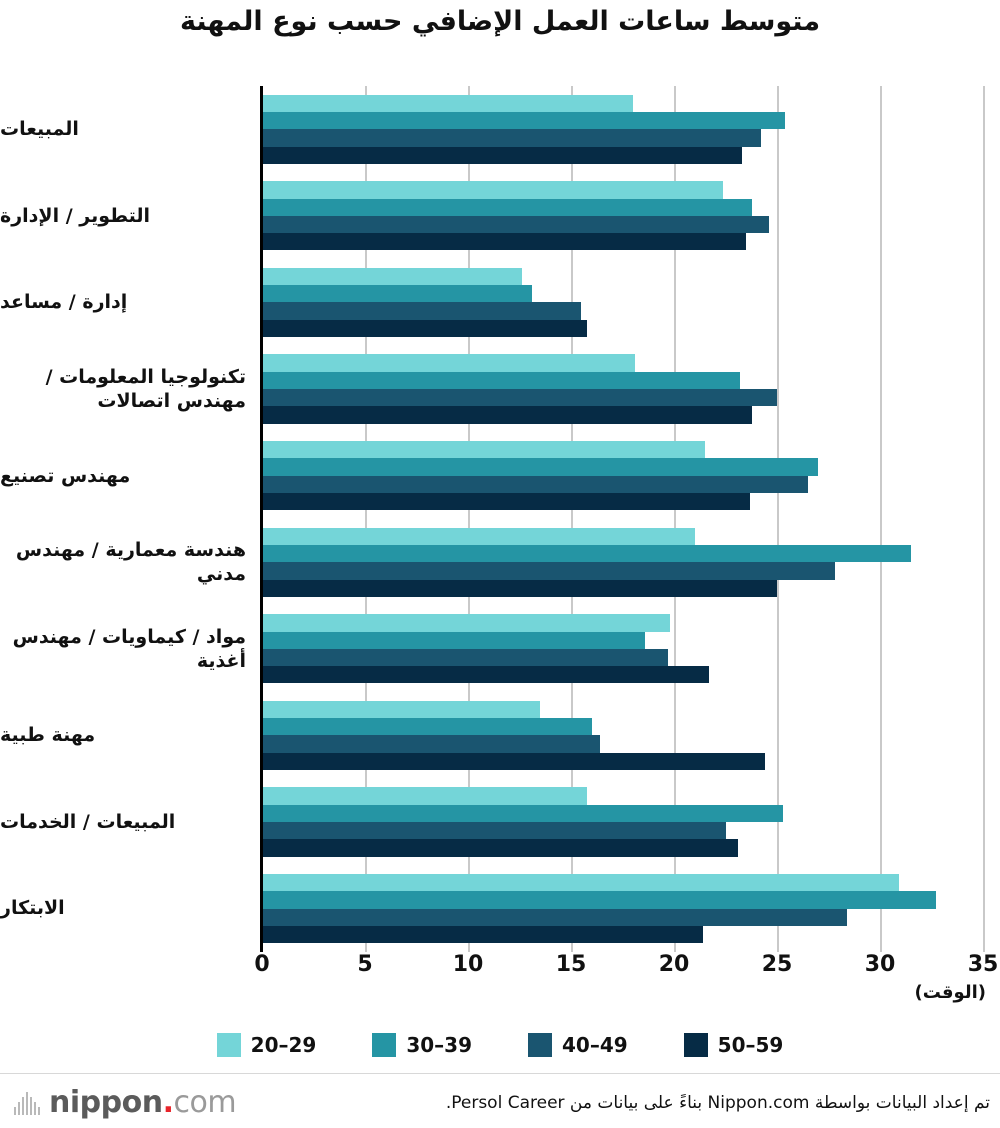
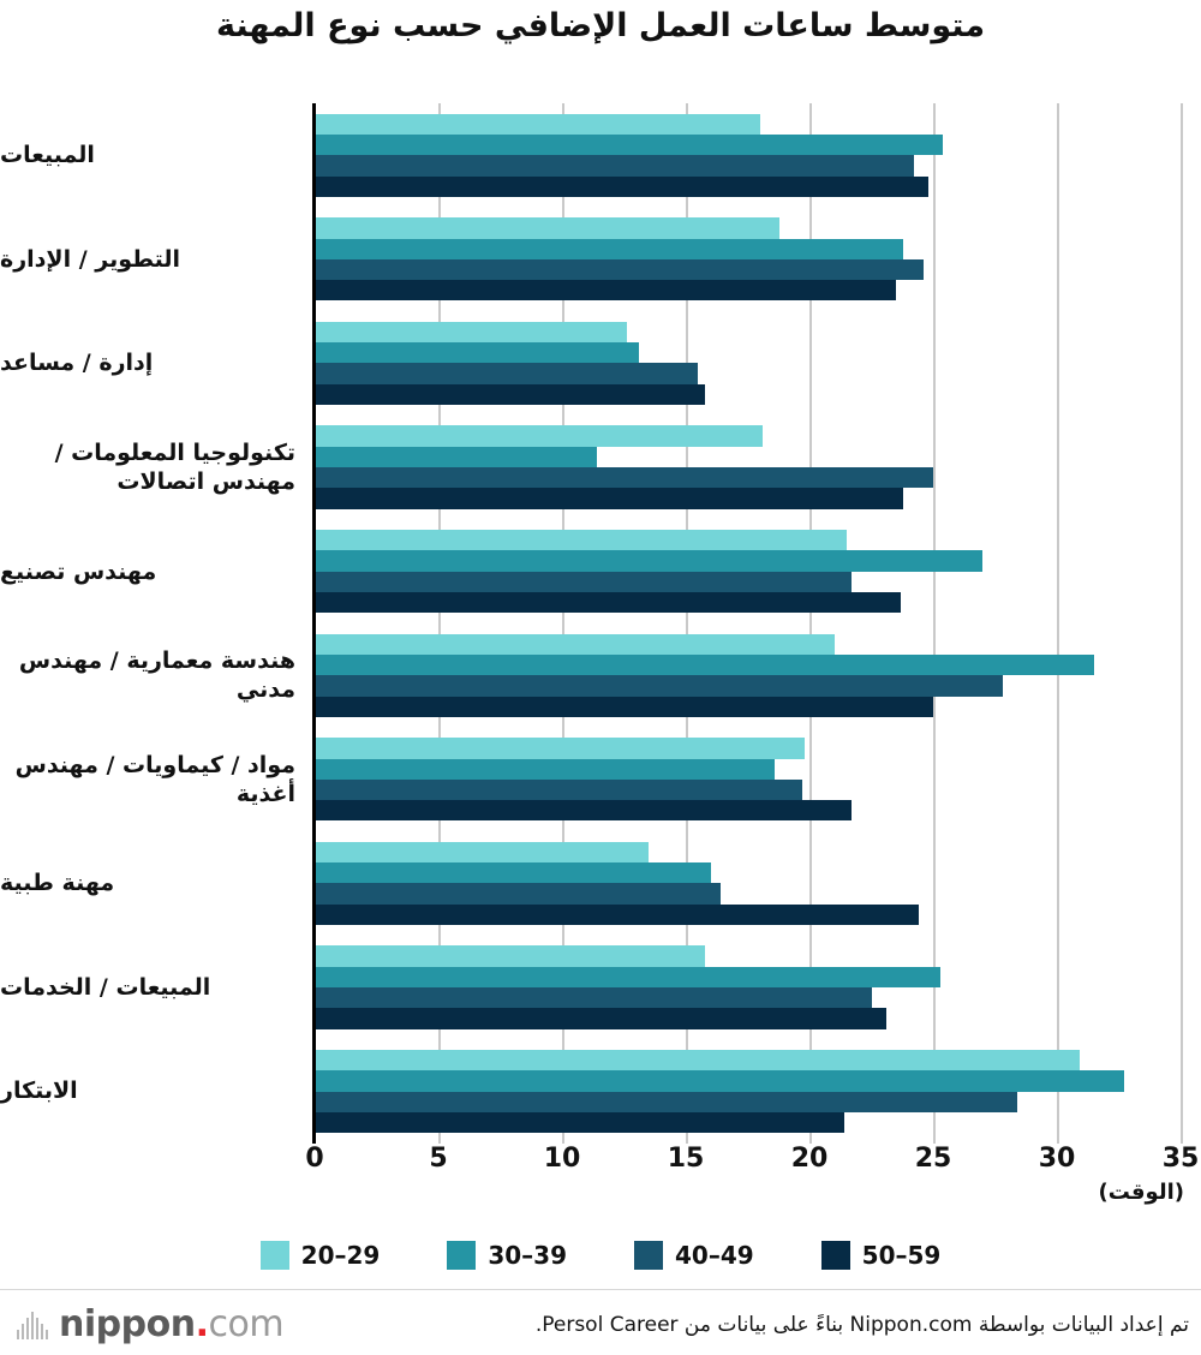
50–59/المبيعات: 23.3 -> 24.8
20–29/التطوير / الإدارة: 22.4 -> 18.8
30–39/تكنولوجيا المعلومات / مهندس اتصالات: 23.2 -> 11.4
40–49/مهندس تصنيع: 26.5 -> 21.7
